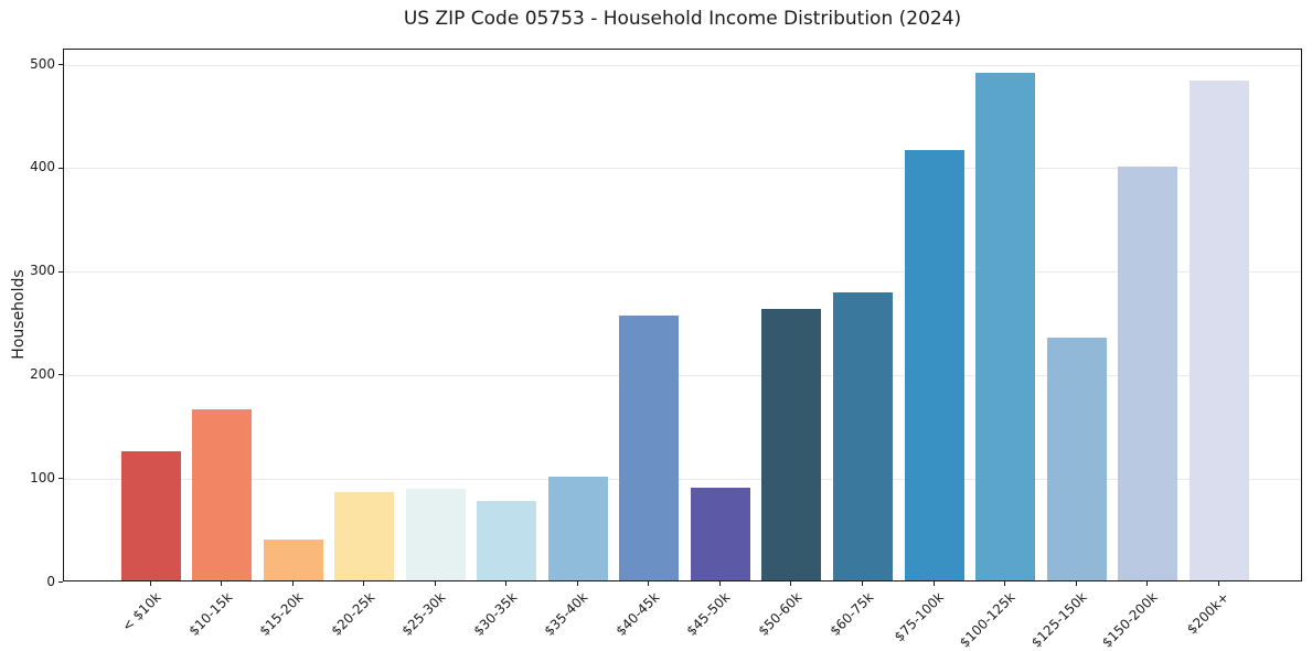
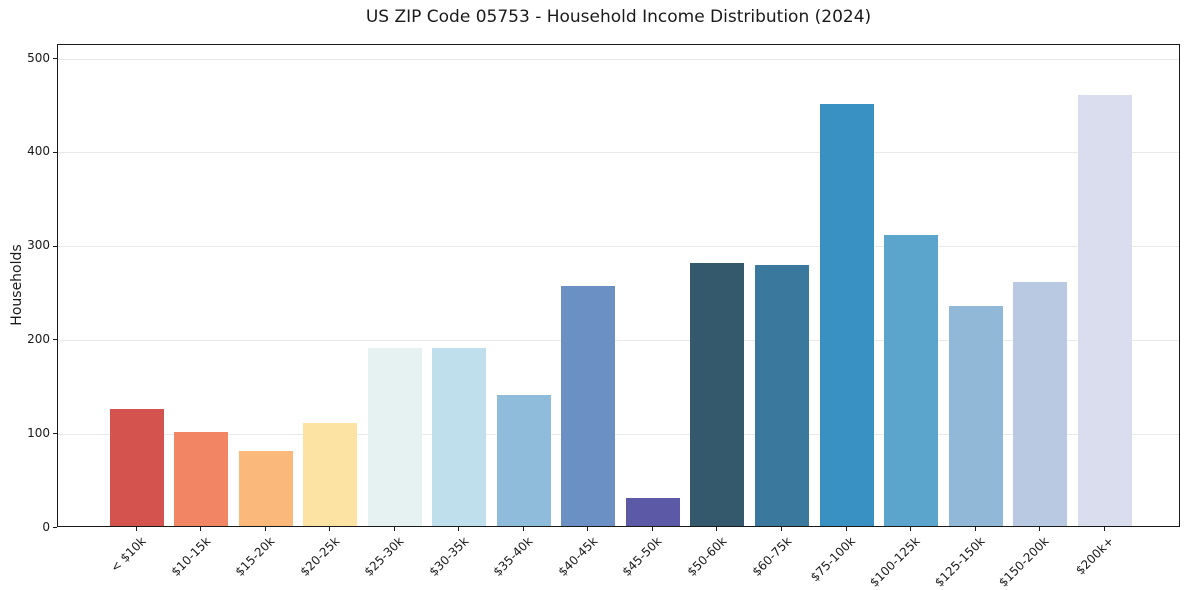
$10-15k: 160 -> 100
$15-20k: 40 -> 80
$20-25k: 80 -> 110
$25-30k: 90 -> 190
$30-35k: 80 -> 190
$35-40k: 100 -> 140
$45-50k: 90 -> 30
$50-60k: 260 -> 280
$75-100k: 420 -> 450
$100-125k: 490 -> 310
$150-200k: 400 -> 260
$200k+: 480 -> 460
